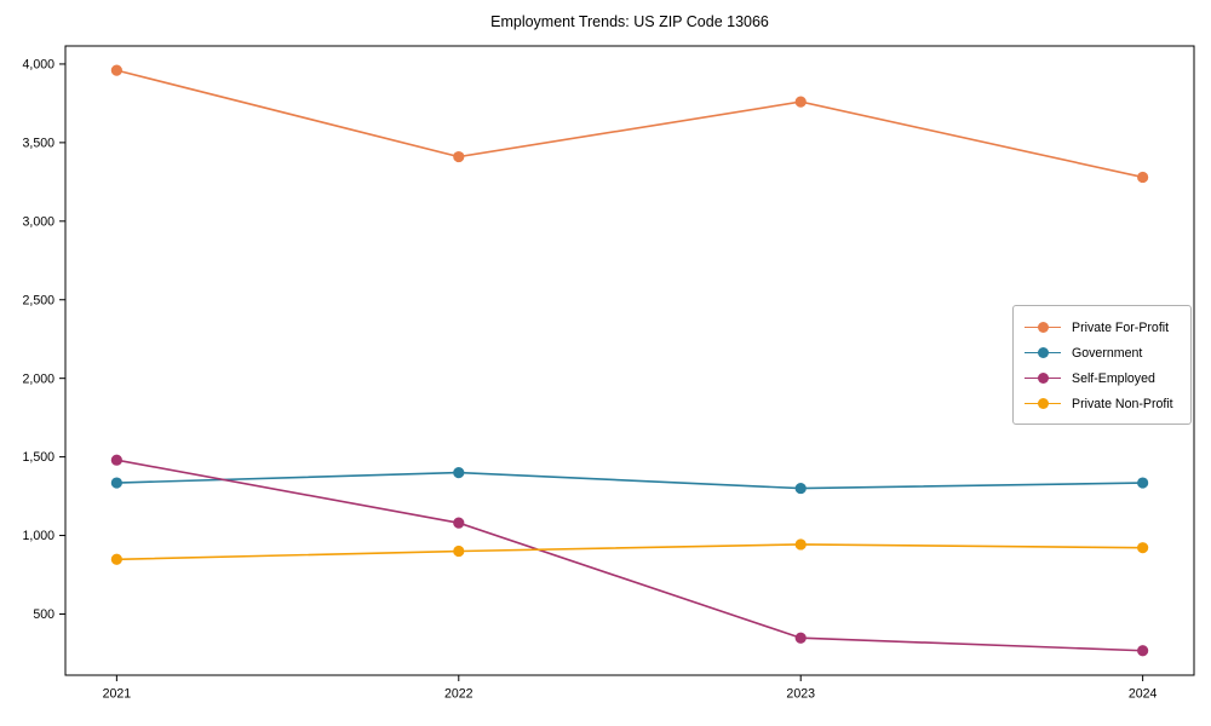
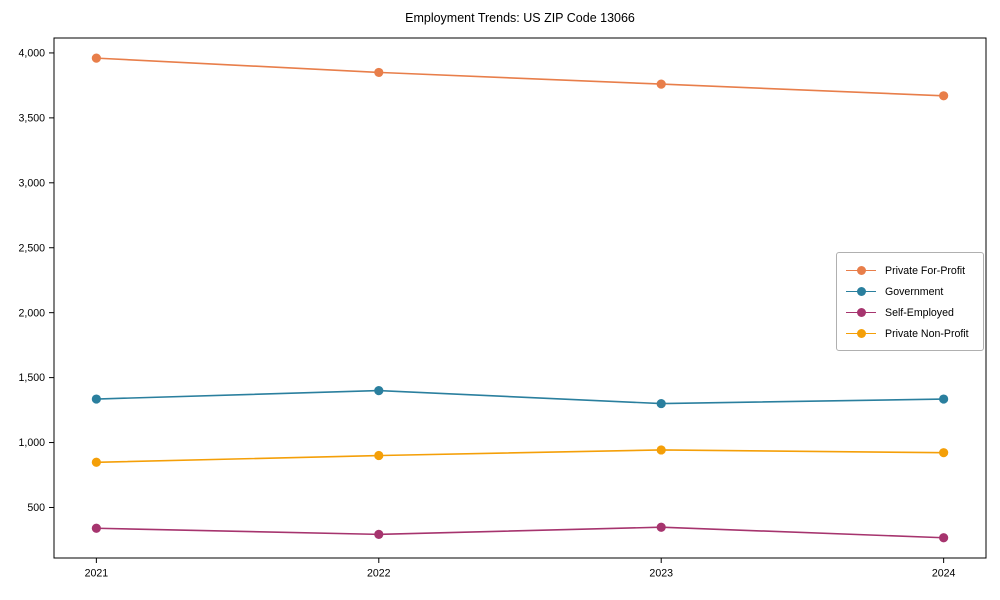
Self-Employed/2021: 1480 -> 340
Private For-Profit/2022: 3410 -> 3850
Self-Employed/2022: 1080 -> 290
Private For-Profit/2024: 3280 -> 3670
